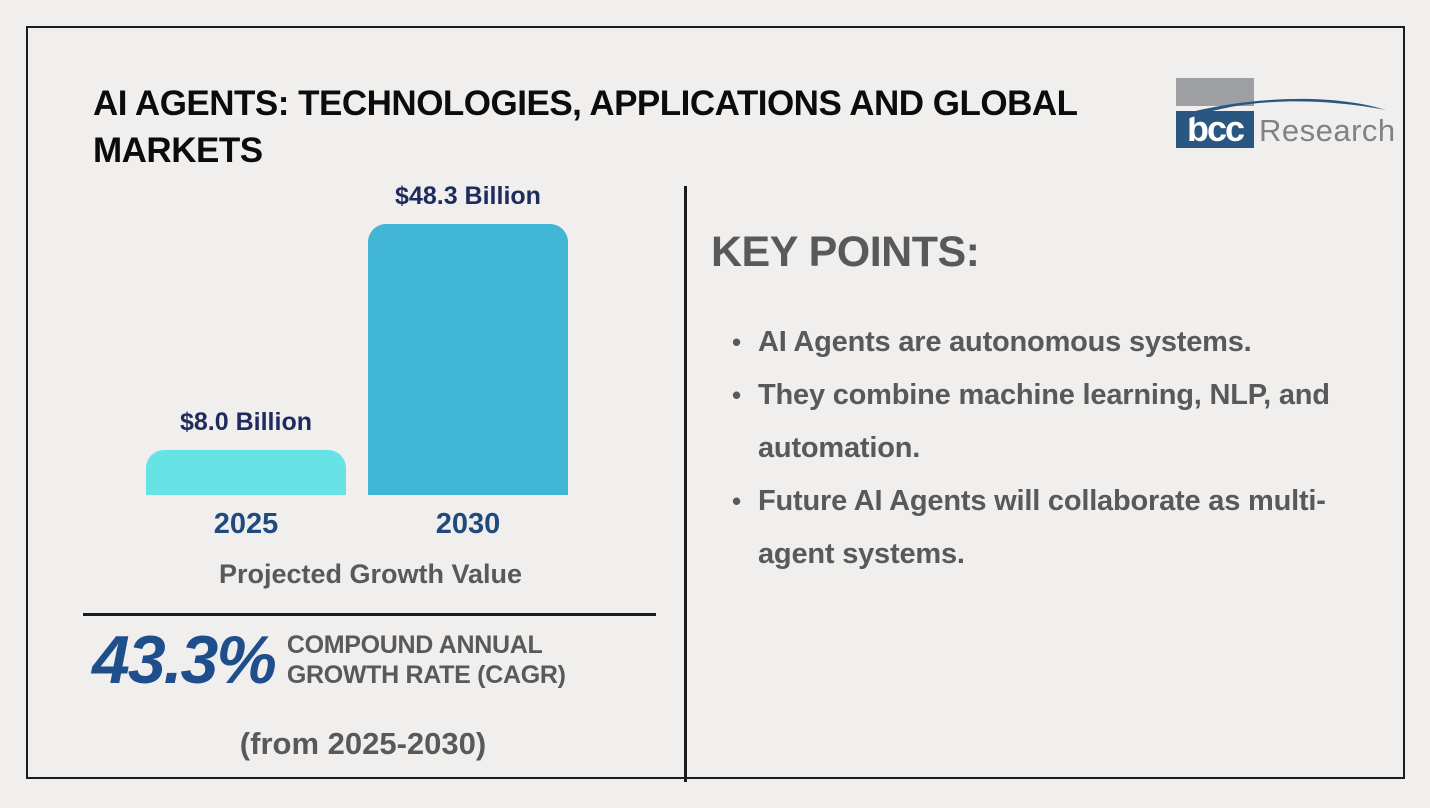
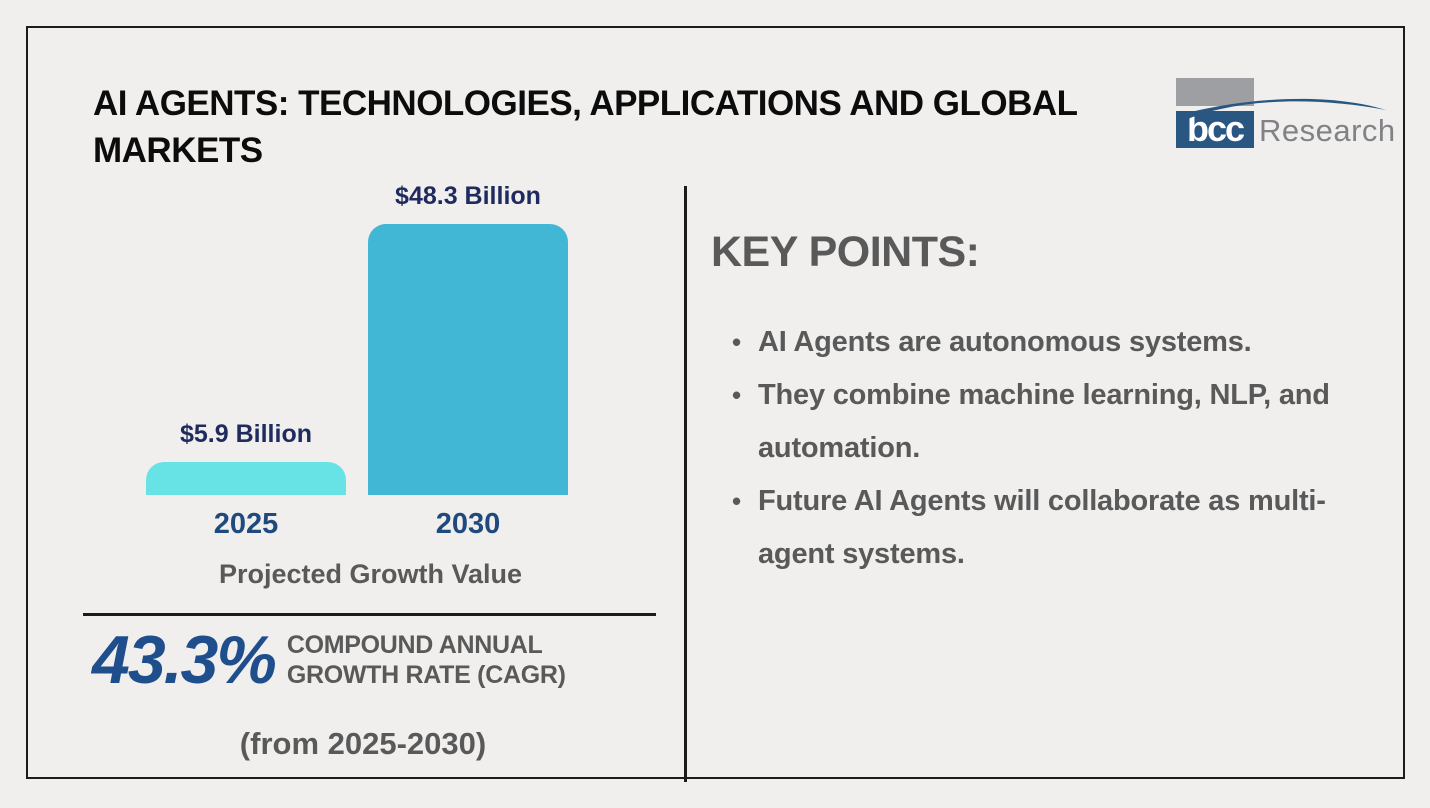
2025: $8.0 -> $5.9
